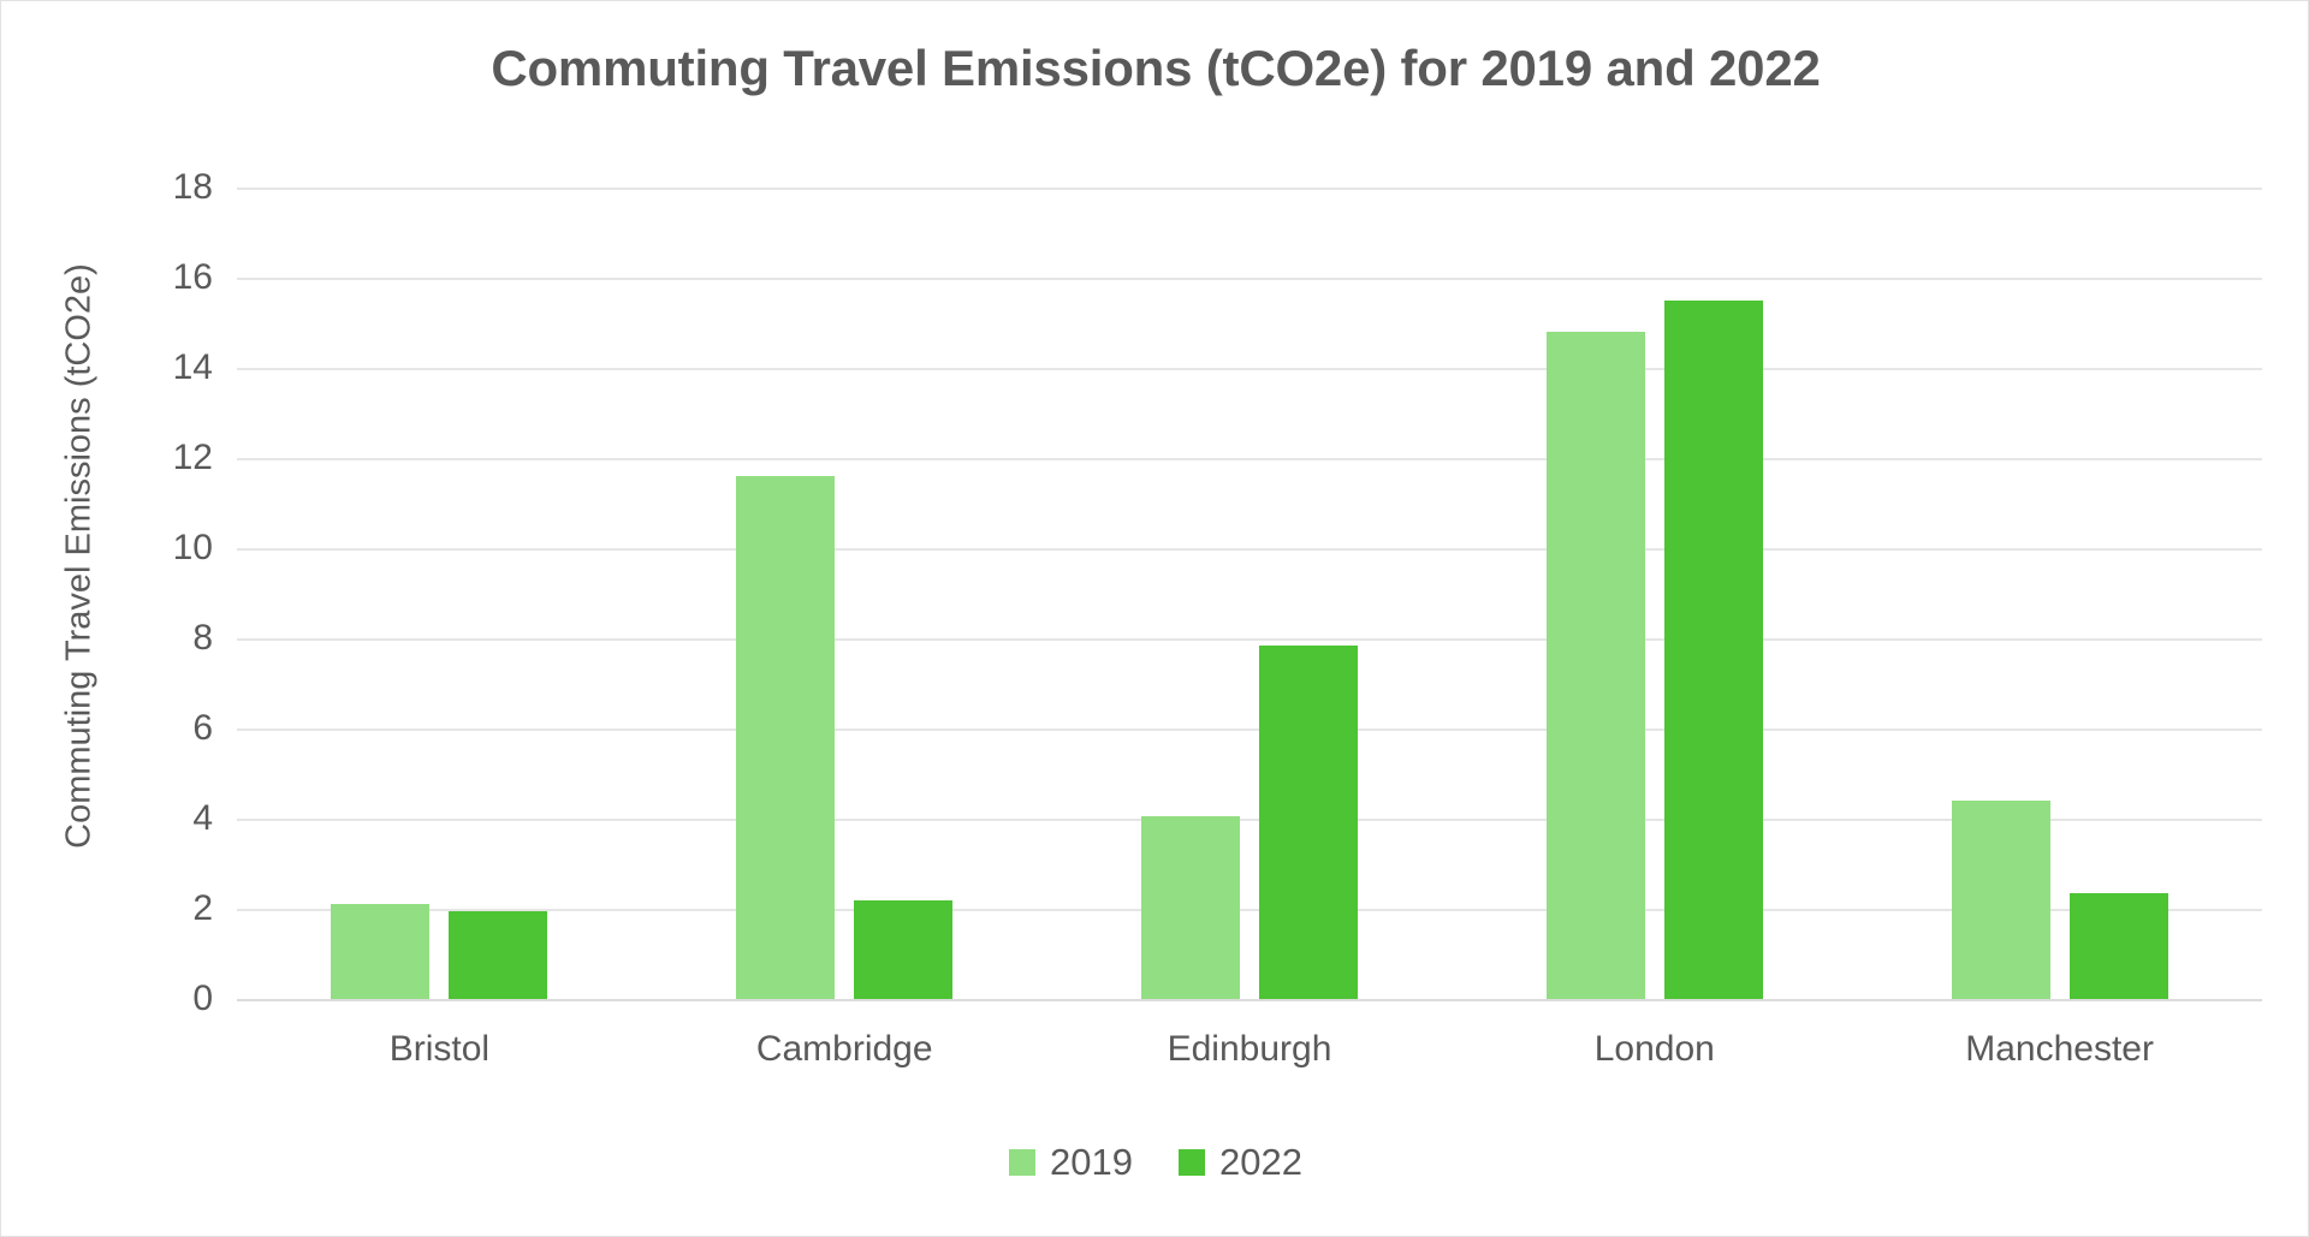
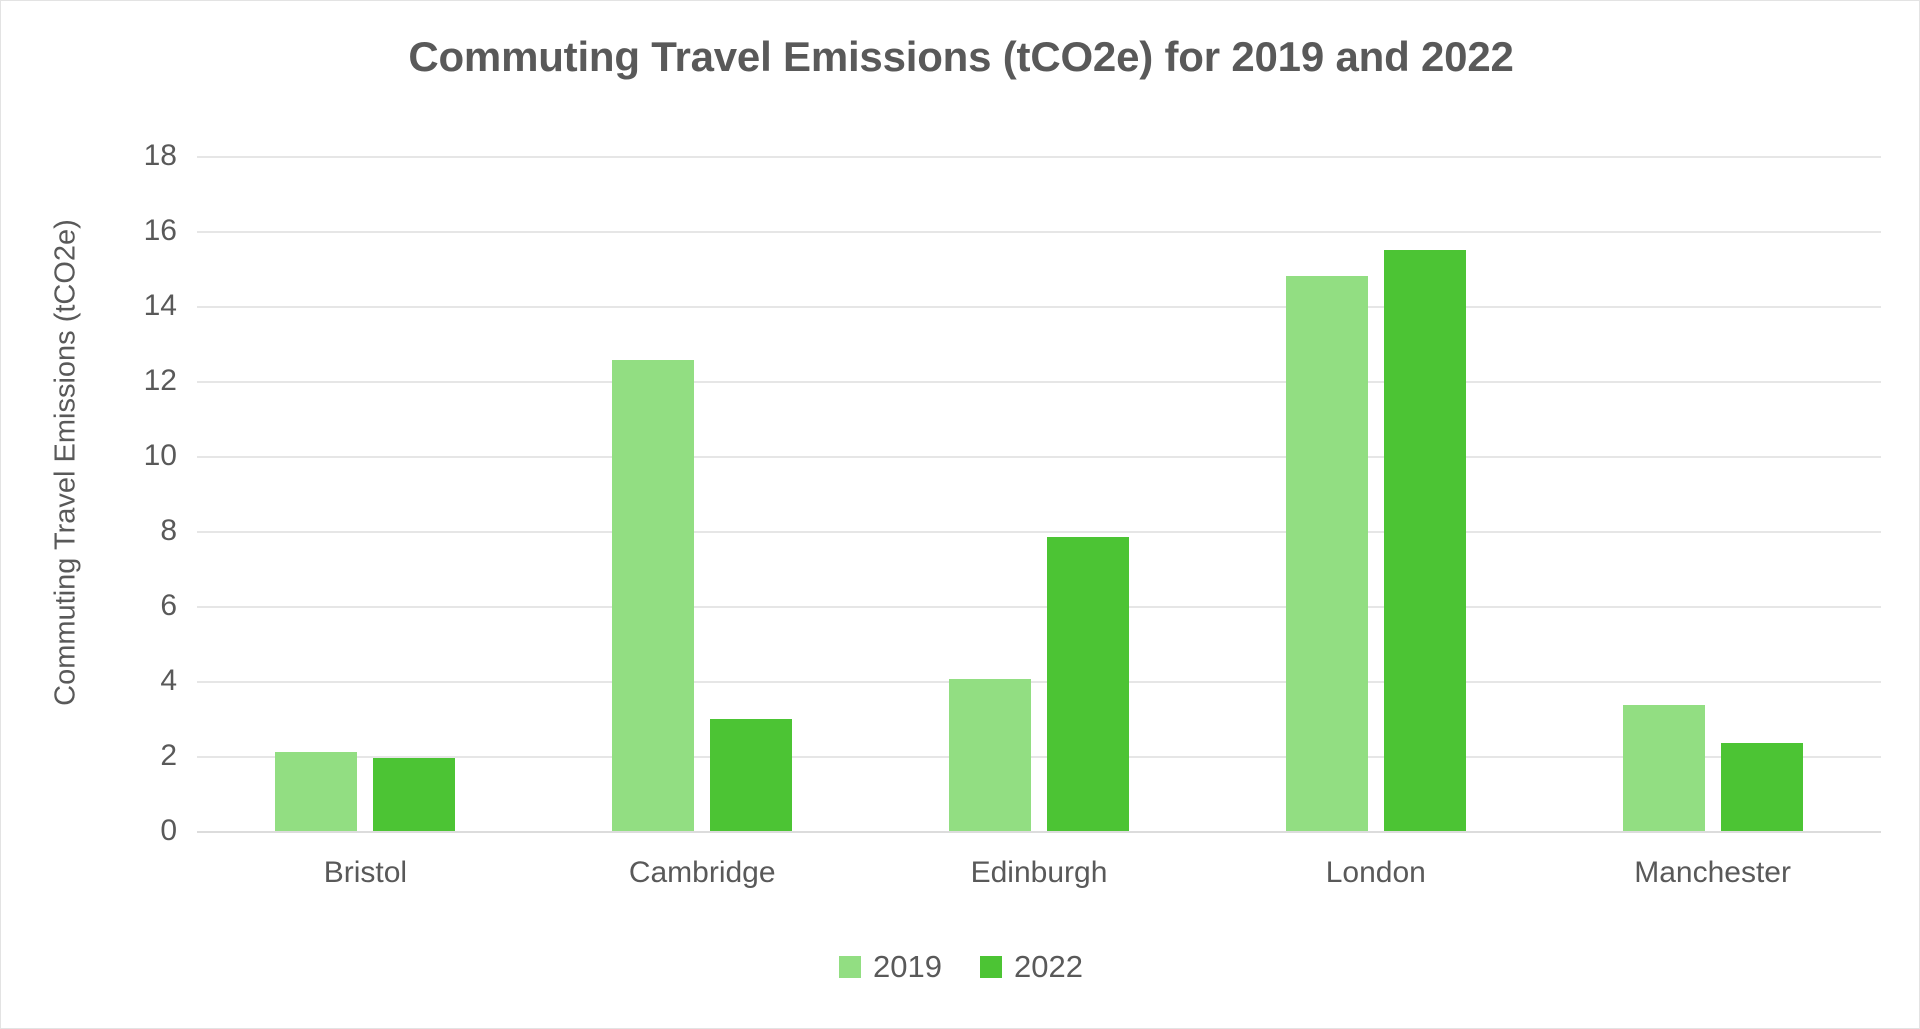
2019/Cambridge: 11.6 -> 12.6
2022/Cambridge: 2.2 -> 3.0
2019/Manchester: 4.4 -> 3.4
